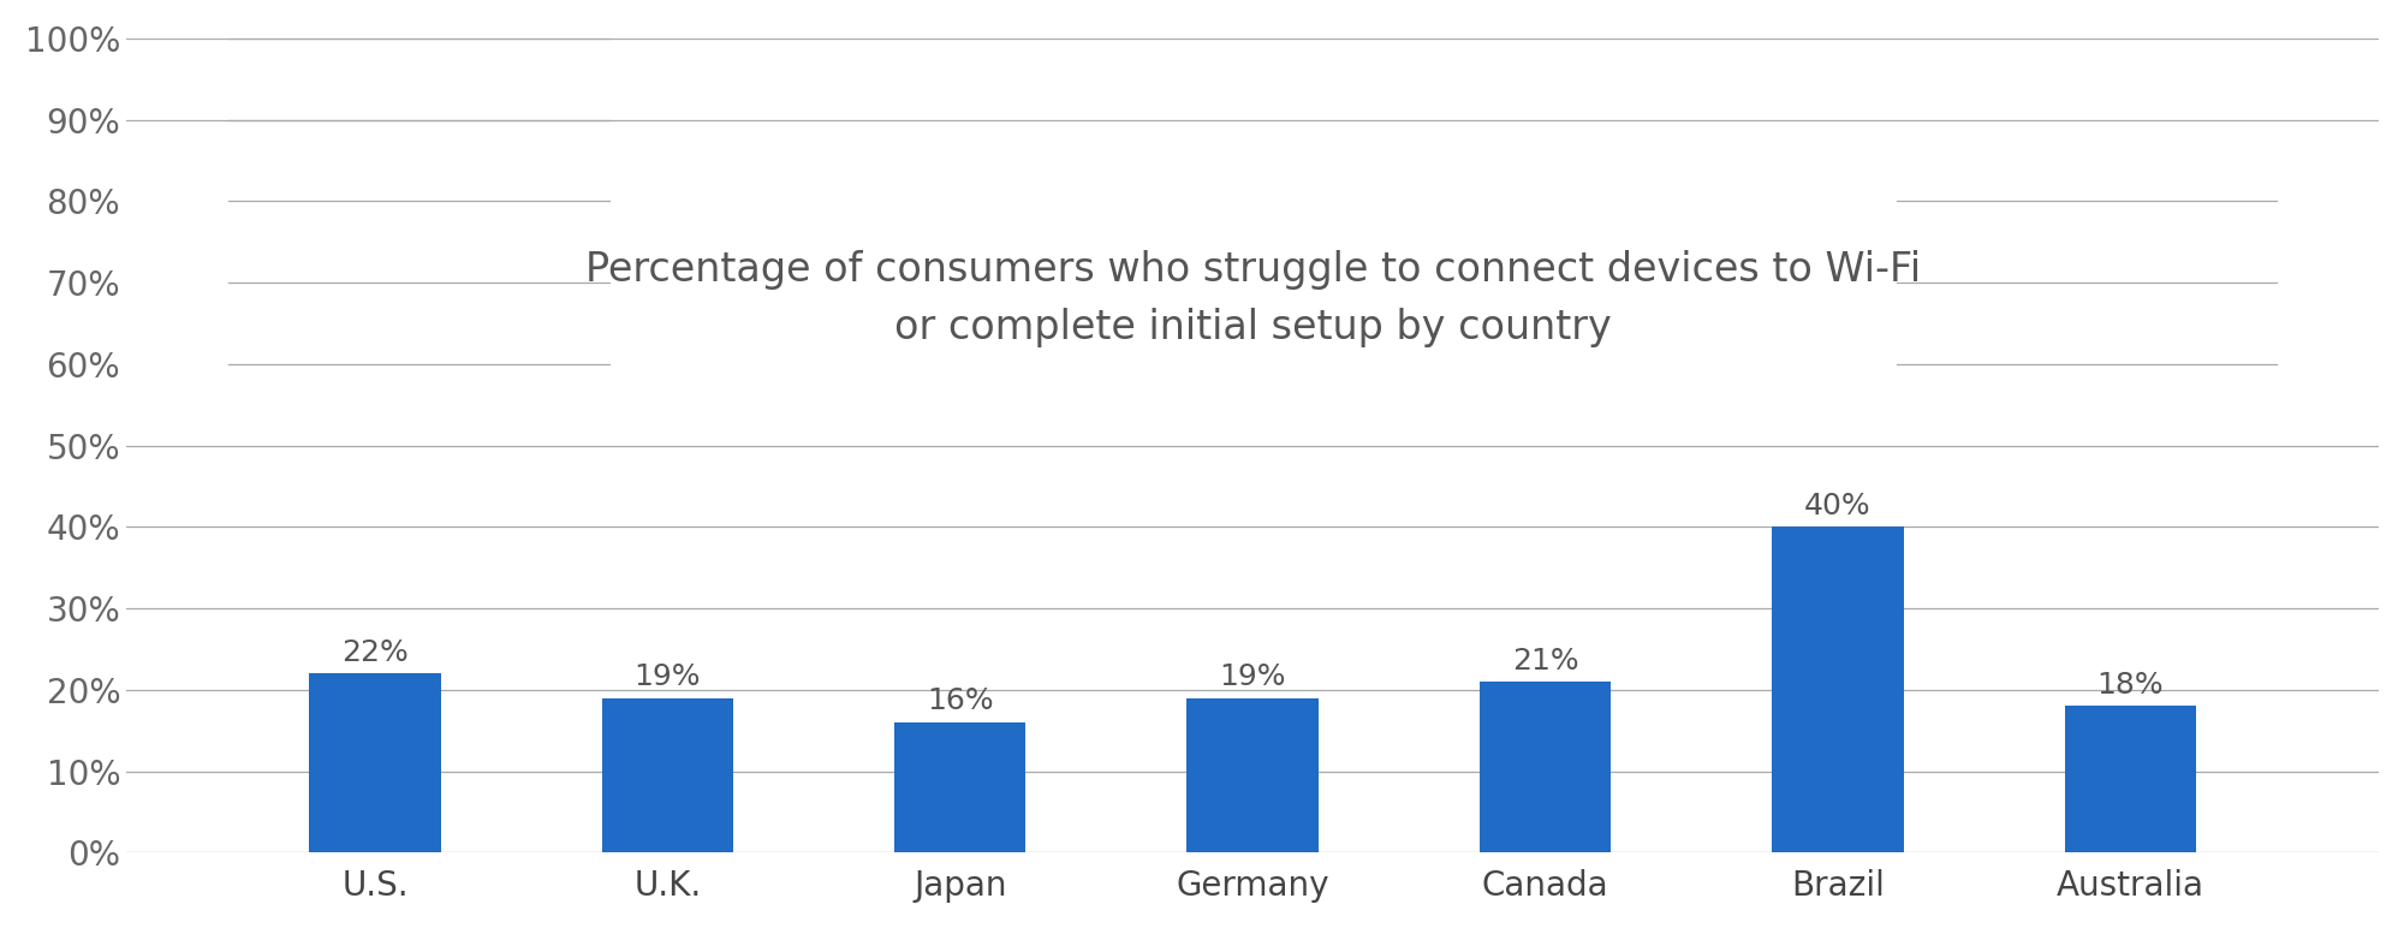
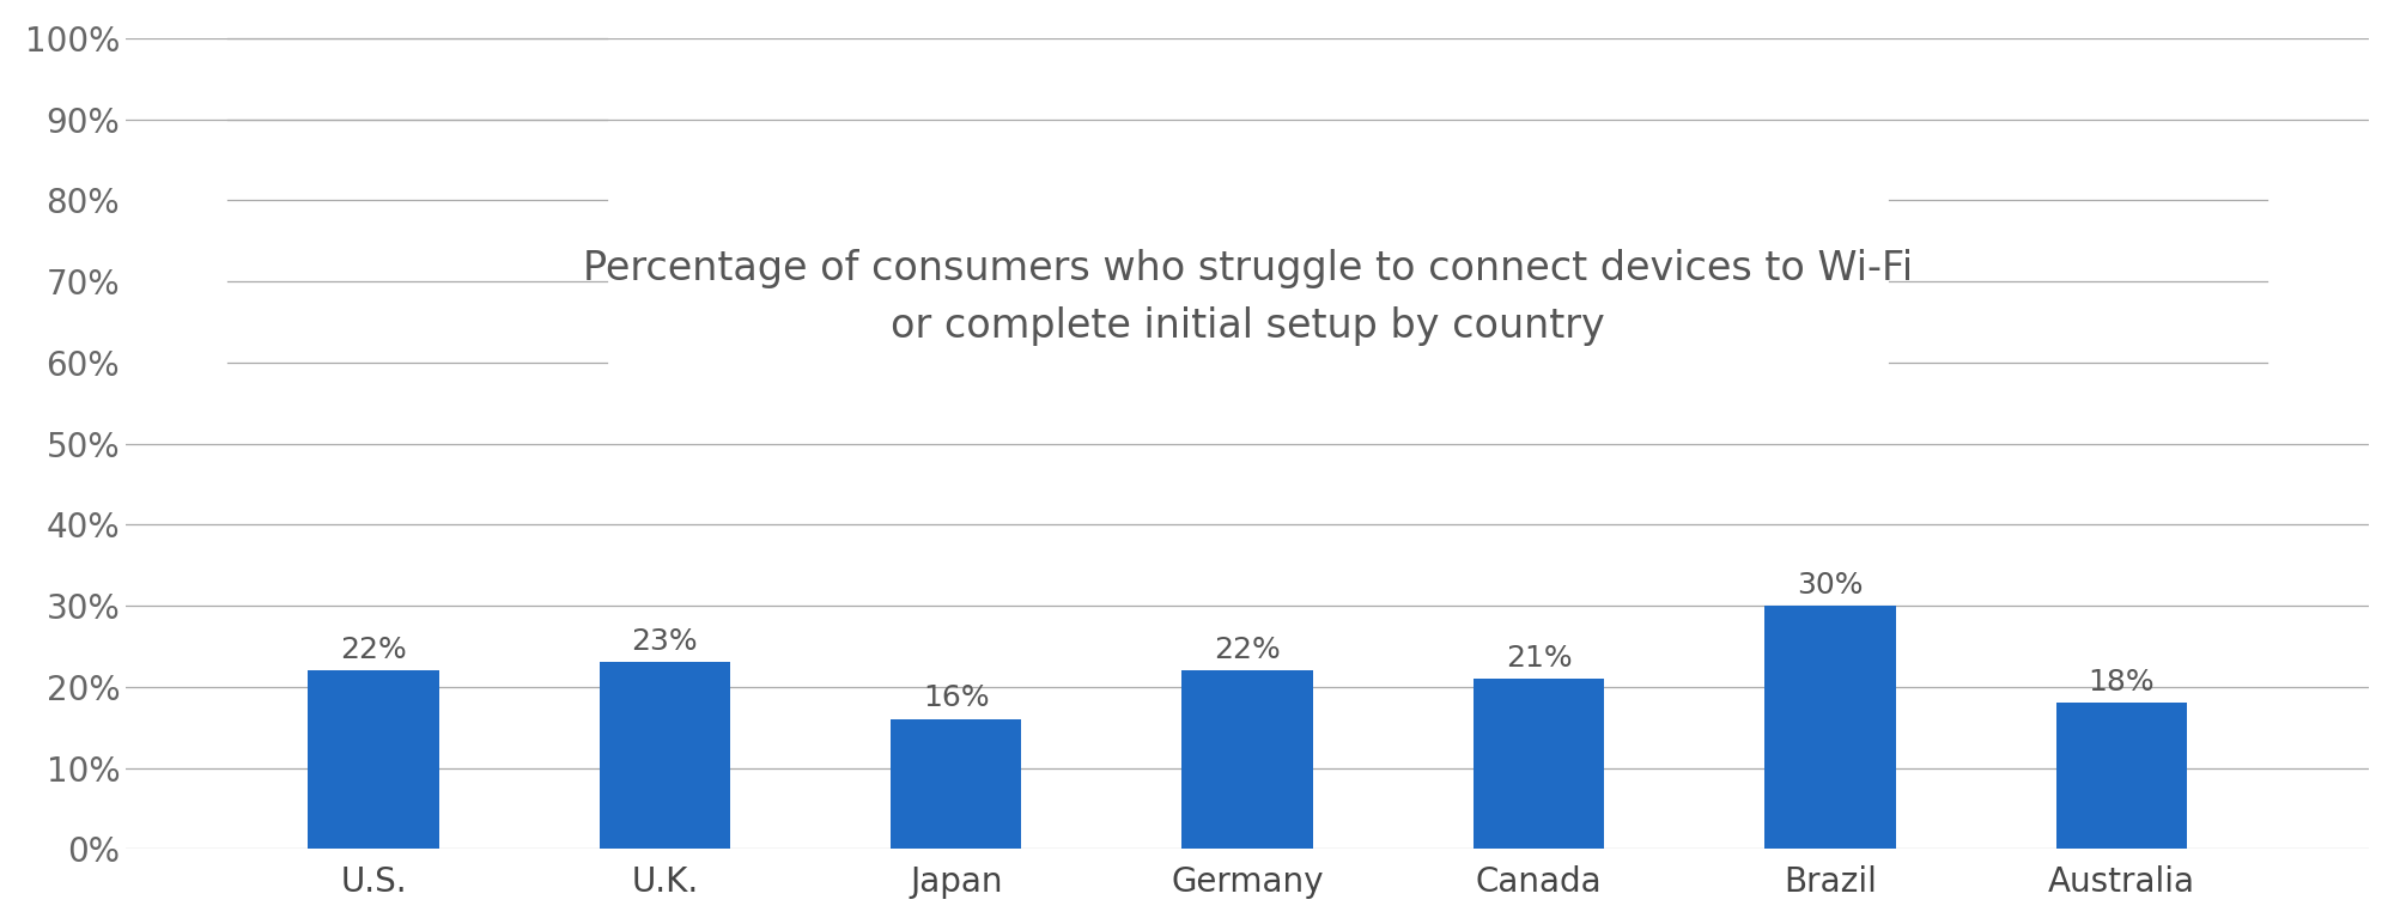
U.K.: 19% -> 23%
Germany: 19% -> 22%
Brazil: 40% -> 30%
